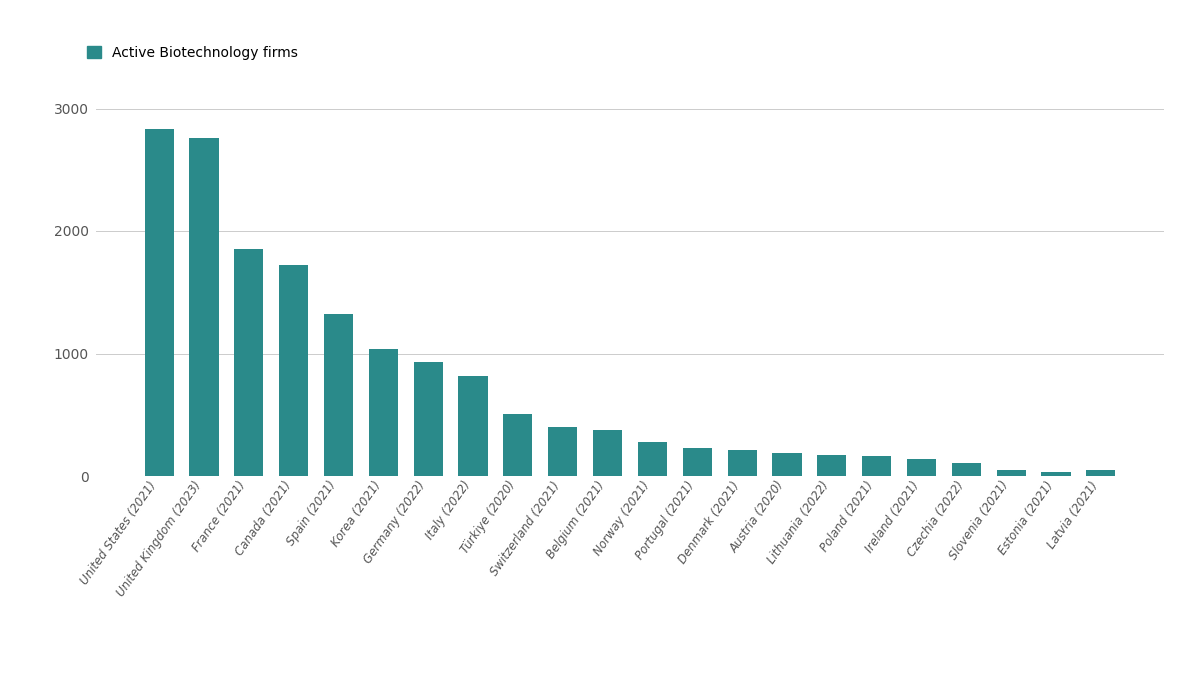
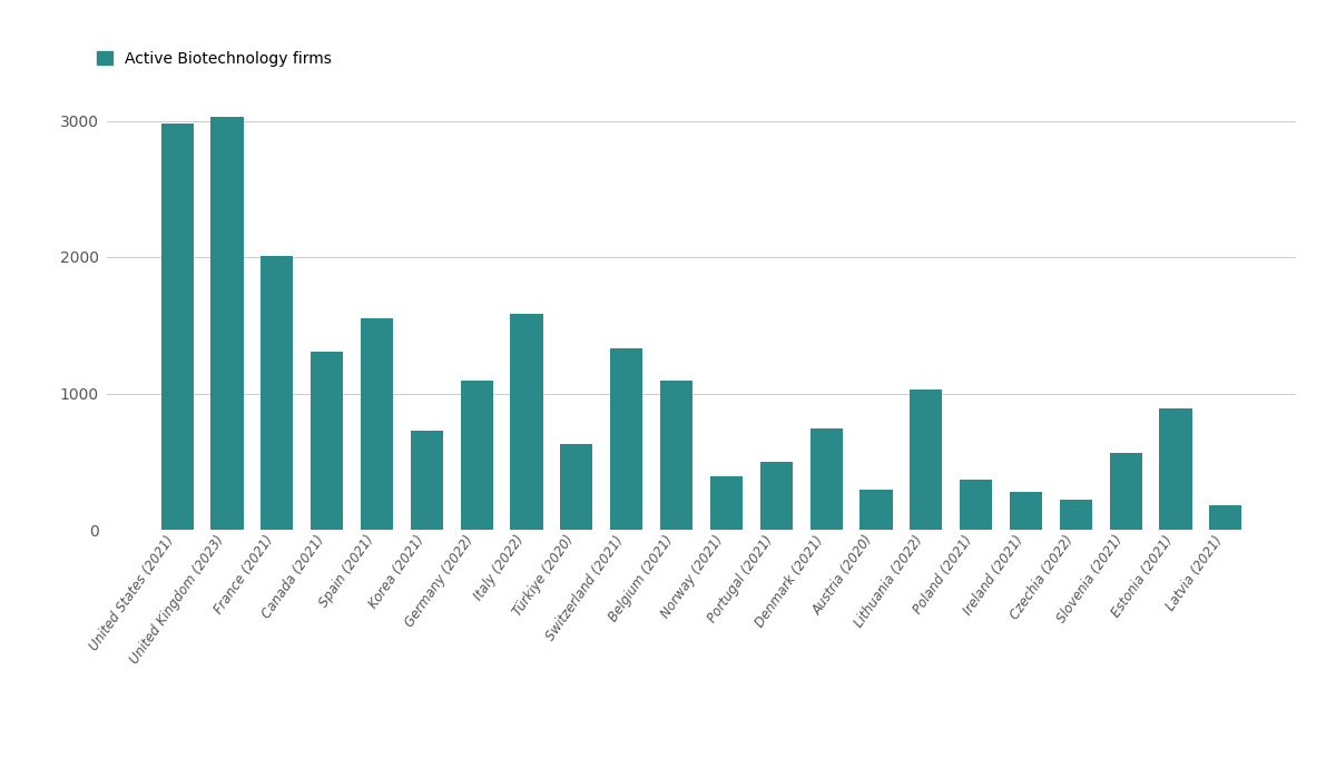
United States (2021): 2830 -> 2980
United Kingdom (2023): 2760 -> 3030
France (2021): 1850 -> 2010
Canada (2021): 1720 -> 1310
Spain (2021): 1320 -> 1550
Korea (2021): 1040 -> 730
Germany (2022): 930 -> 1090
Italy (2022): 820 -> 1580
Türkiye (2020): 510 -> 630
Switzerland (2021): 400 -> 1330
Belgium (2021): 380 -> 1090
Norway (2021): 280 -> 390
Portugal (2021): 230 -> 500
Denmark (2021): 210 -> 740
Austria (2020): 190 -> 290
Lithuania (2022): 180 -> 1030
Poland (2021): 160 -> 370
Ireland (2021): 140 -> 280
Czechia (2022): 110 -> 220
Slovenia (2021): 50 -> 560
Estonia (2021): 40 -> 890
Latvia (2021): 40 -> 180
